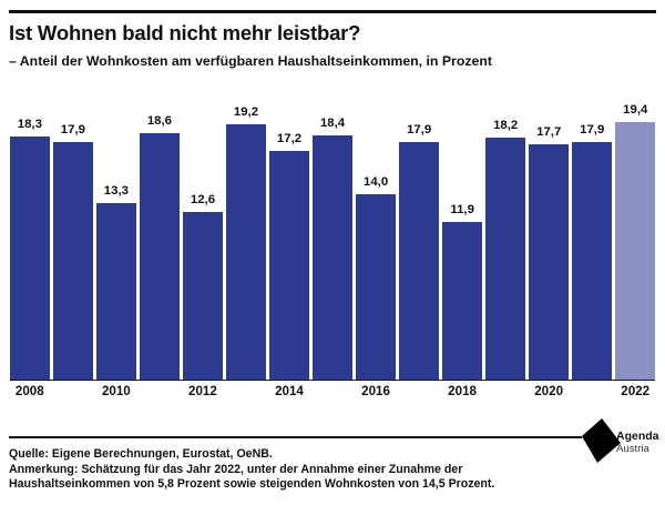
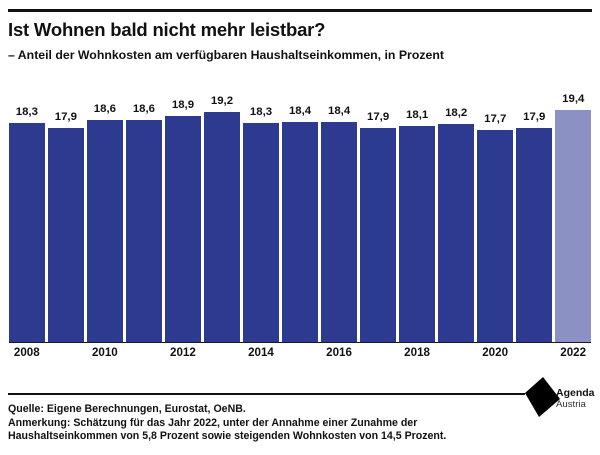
2010: 13,3 -> 18,6
2012: 12,6 -> 18,9
2014: 17,2 -> 18,3
2016: 14,0 -> 18,4
2018: 11,9 -> 18,1
